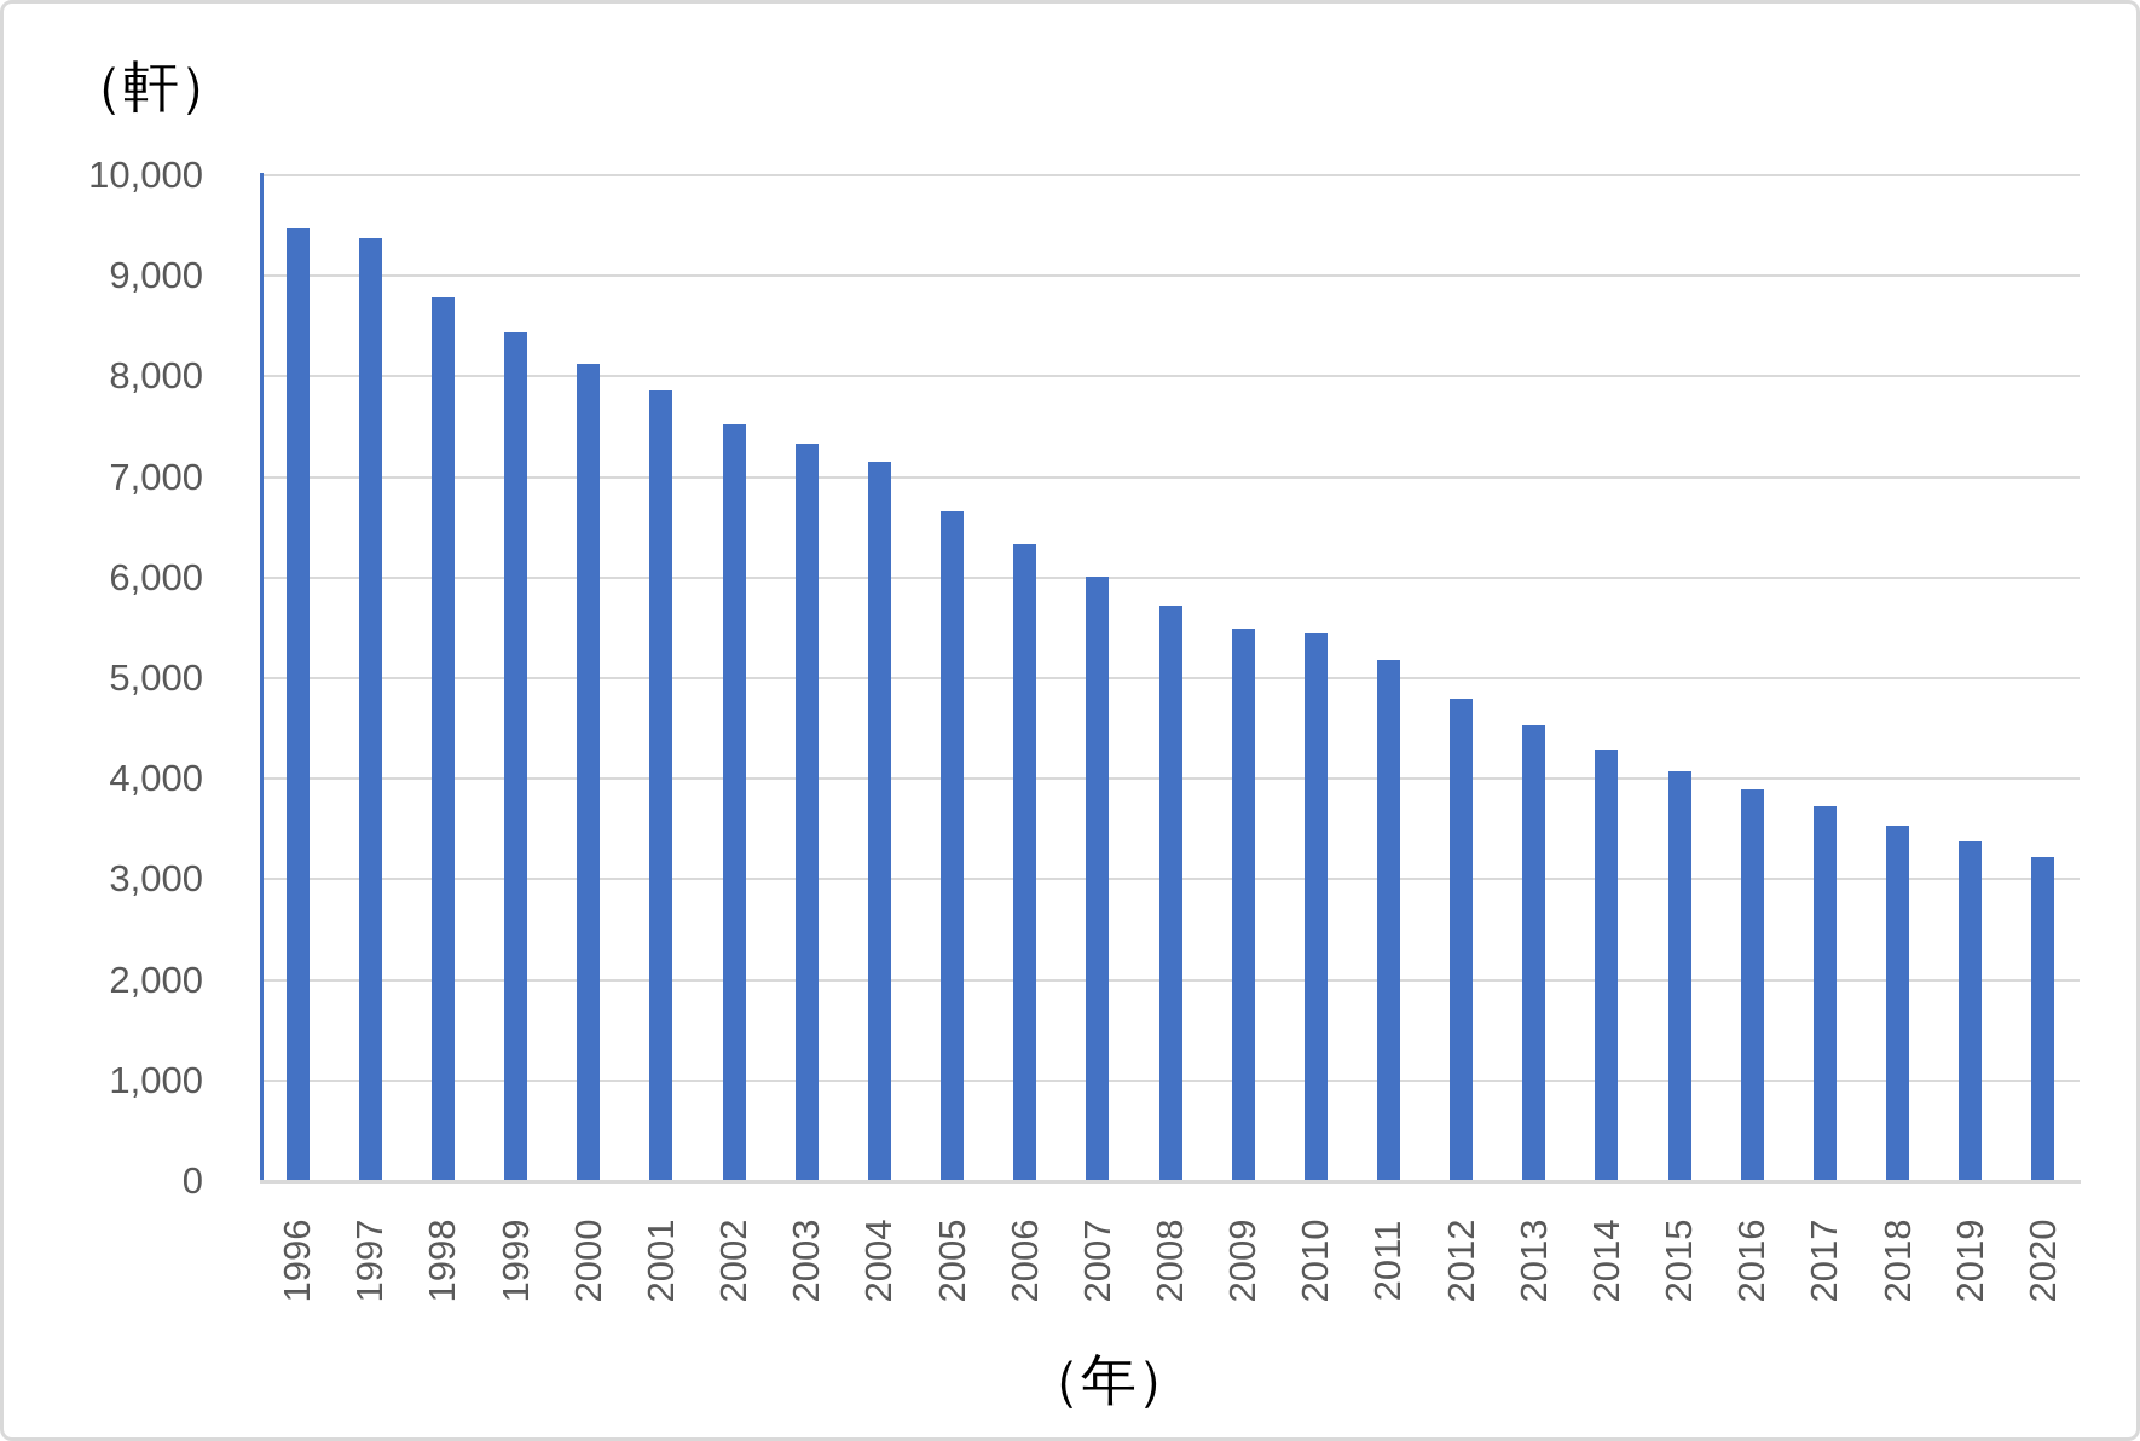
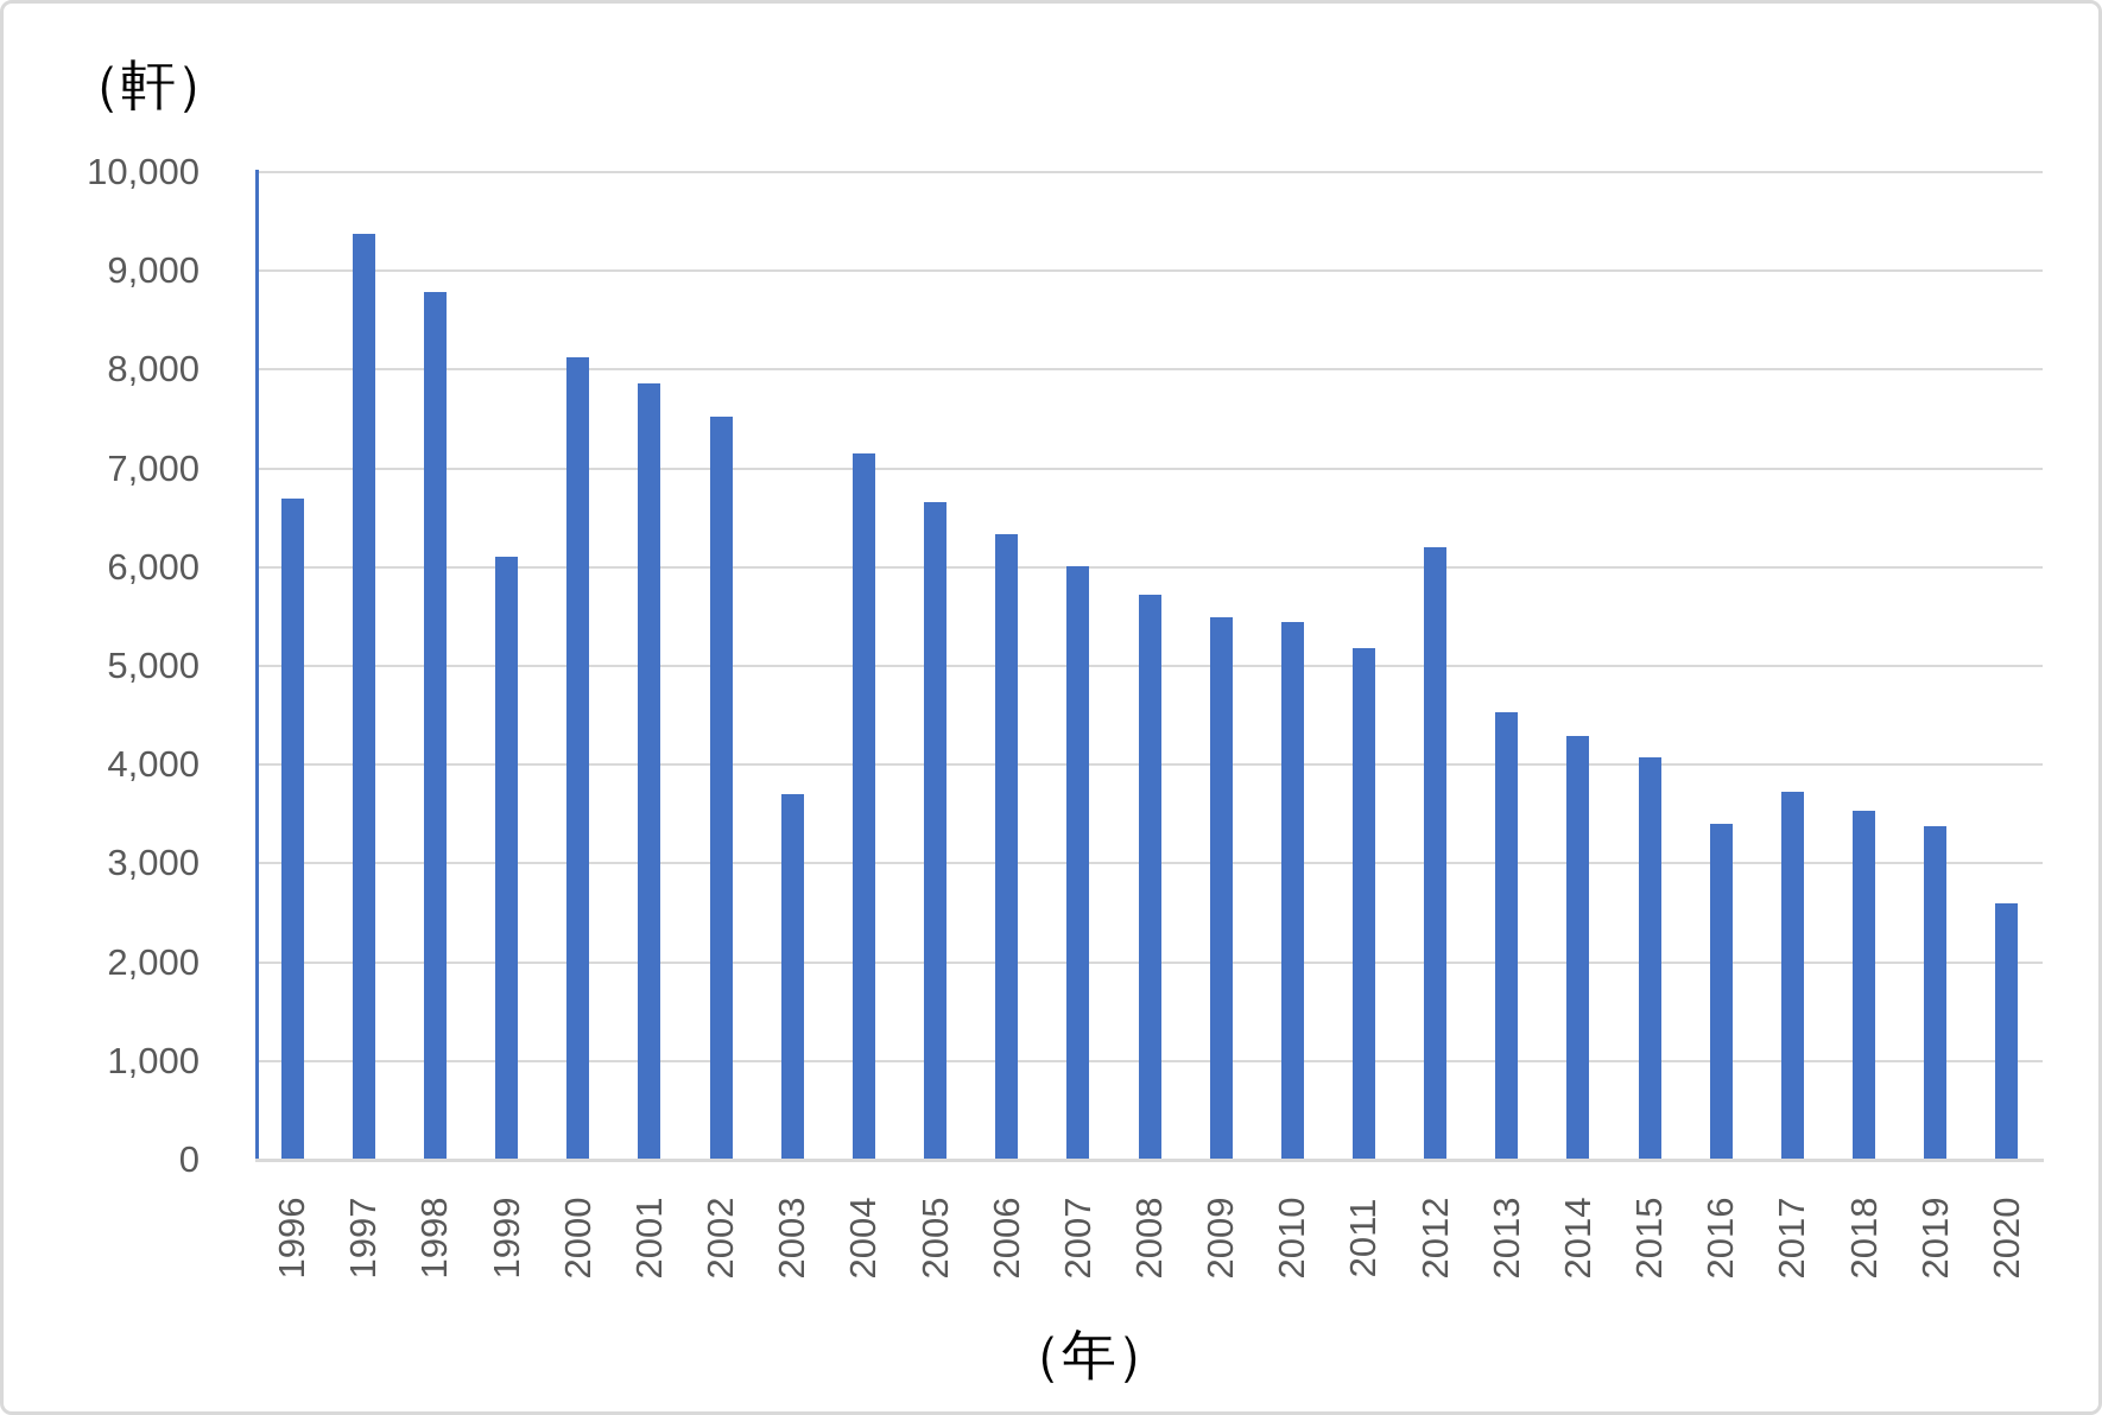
1996: 9500 -> 6700
1999: 8400 -> 6100
2003: 7300 -> 3700
2012: 4800 -> 6200
2016: 3900 -> 3400
2020: 3200 -> 2600
